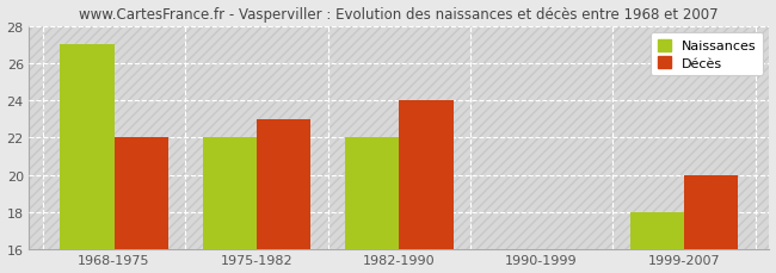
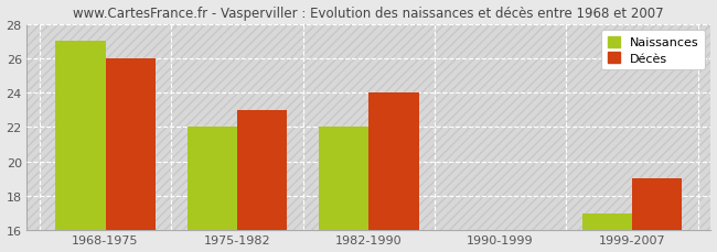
Décès/1968-1975: 22 -> 26
Naissances/1999-2007: 18 -> 17
Décès/1999-2007: 20 -> 19
